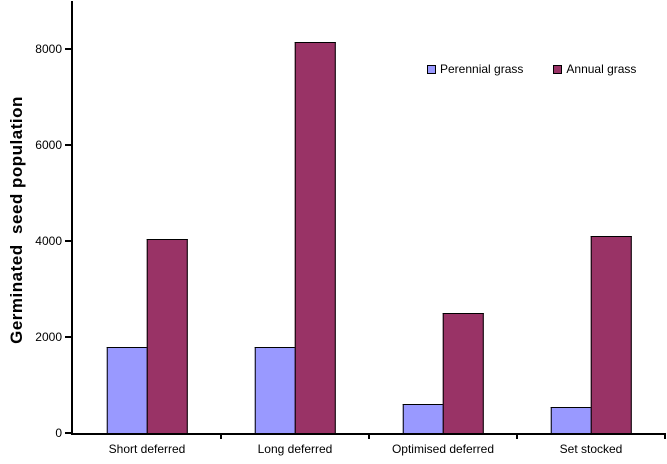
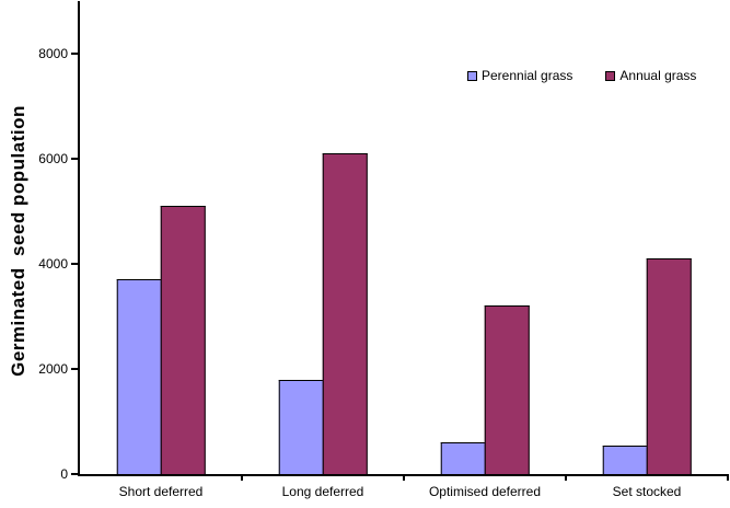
Perennial grass/Short deferred: 1800 -> 3700
Annual grass/Short deferred: 4000 -> 5100
Annual grass/Long deferred: 8200 -> 6100
Annual grass/Optimised deferred: 2500 -> 3200
